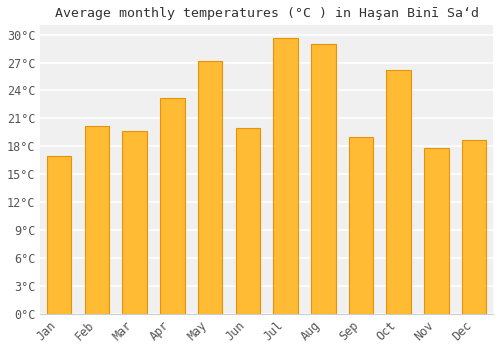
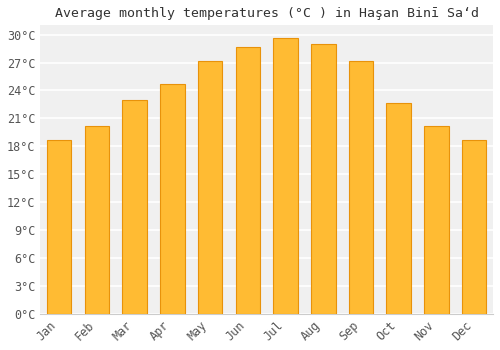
Jan: 17.0°C -> 18.7°C
Mar: 19.6°C -> 23.0°C
Apr: 23.2°C -> 24.7°C
Jun: 20.0°C -> 28.7°C
Sep: 19.0°C -> 27.2°C
Oct: 26.2°C -> 22.7°C
Nov: 17.8°C -> 20.2°C
